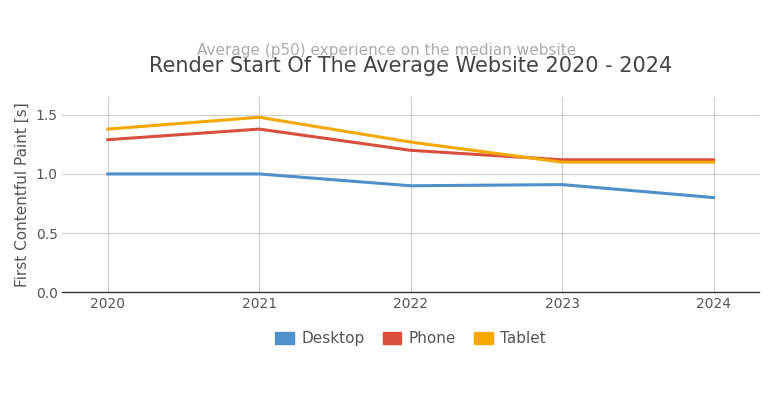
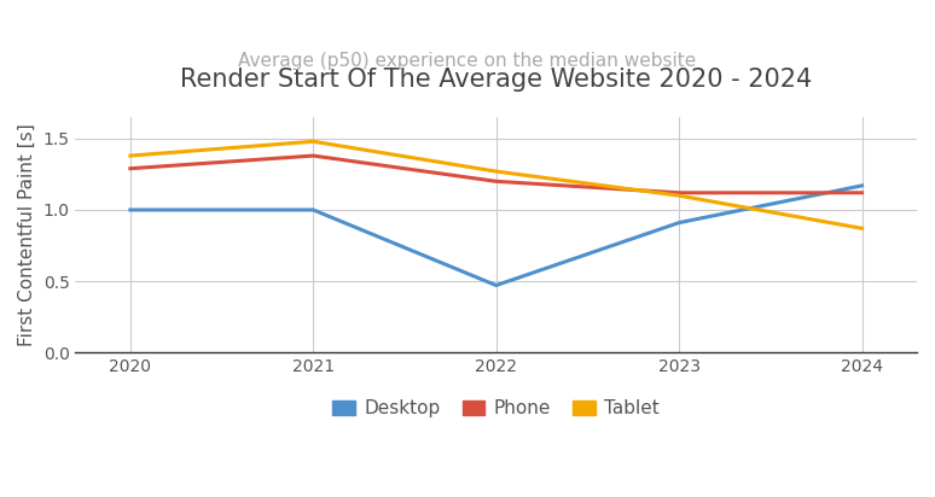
Desktop/2022: 0.90 -> 0.47
Desktop/2024: 0.80 -> 1.17
Tablet/2024: 1.10 -> 0.87
